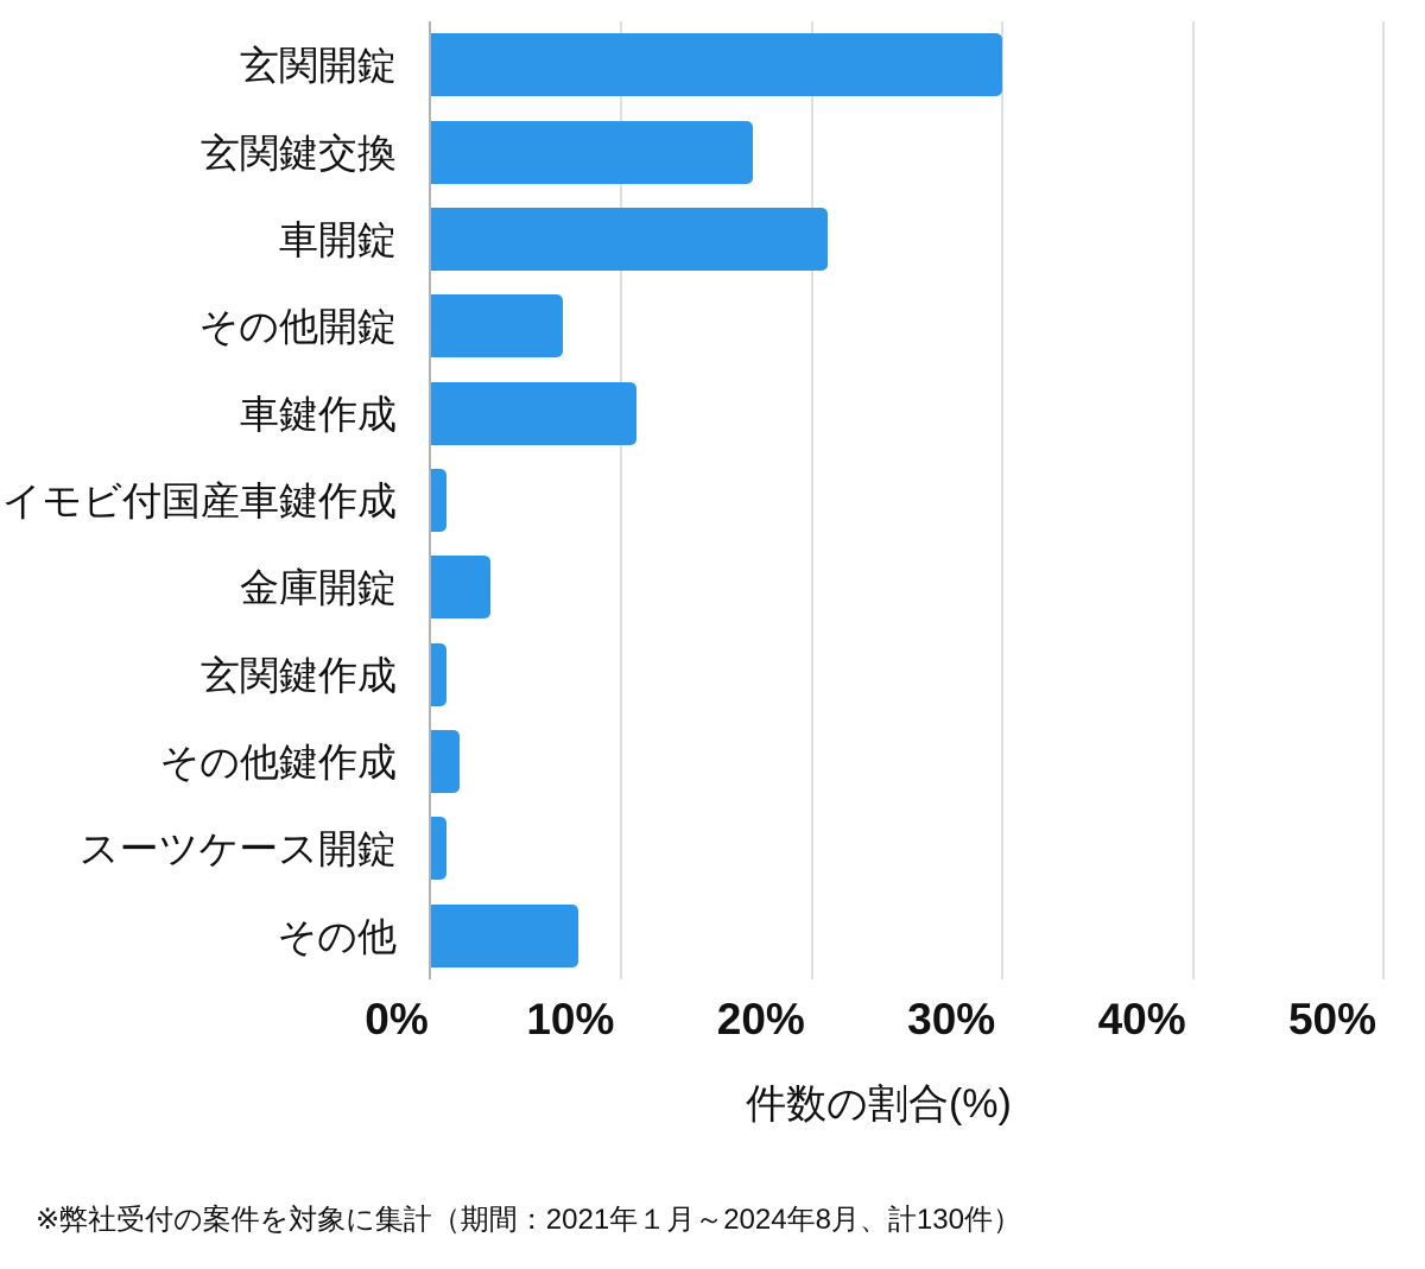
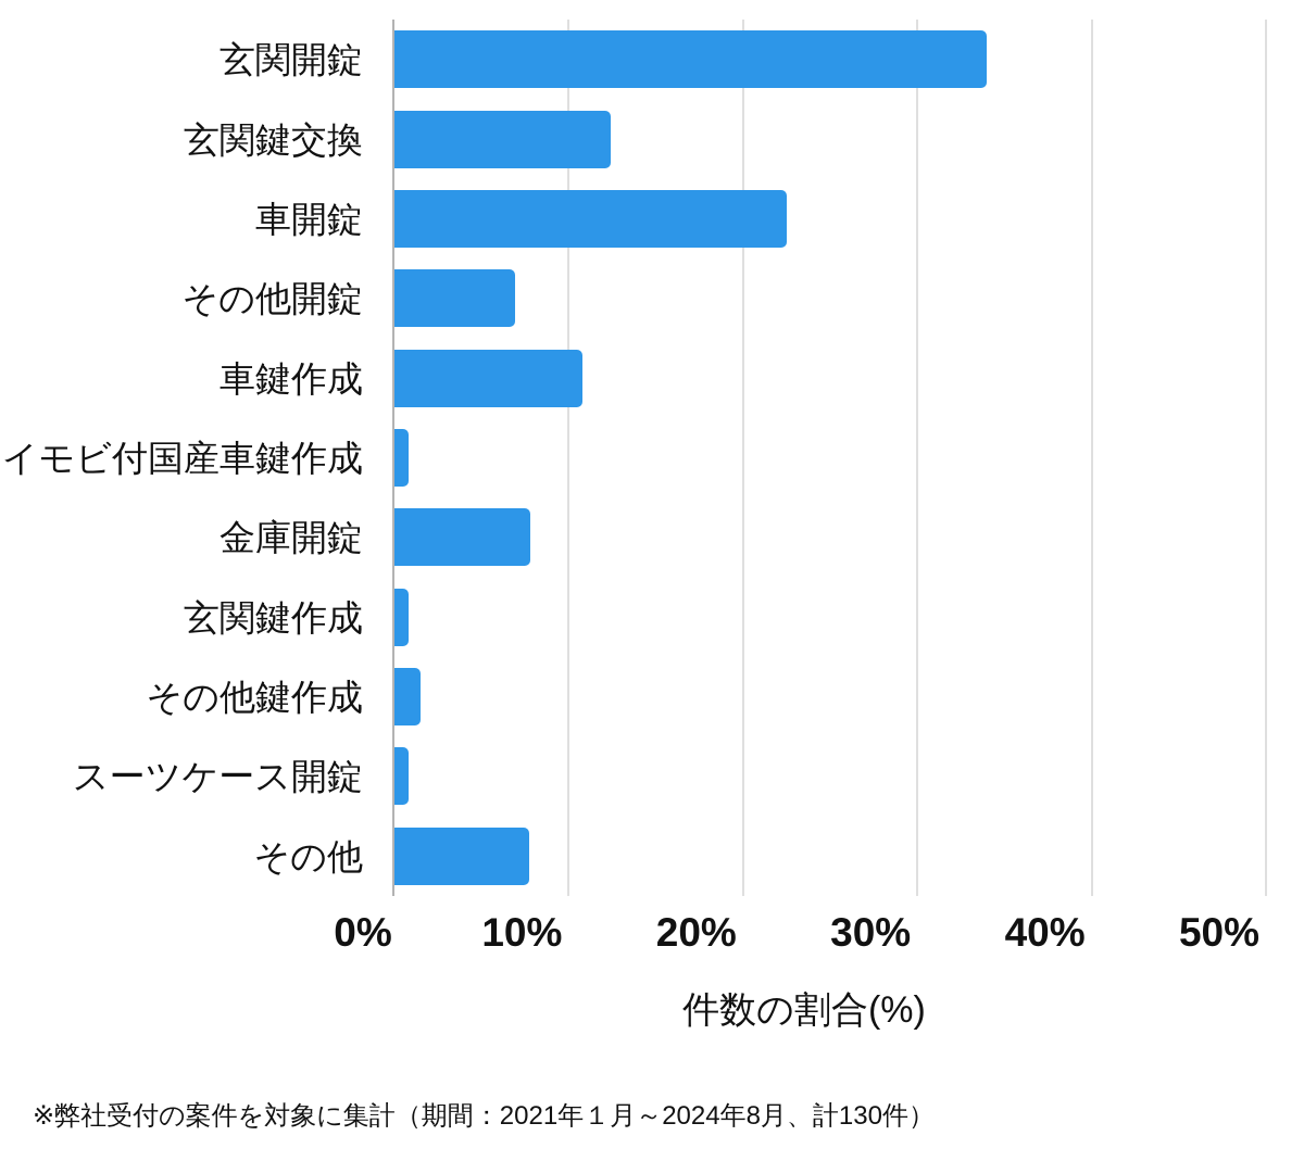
玄関開錠: 30.0% -> 34.0%
玄関鍵交換: 16.9% -> 12.4%
車開錠: 20.8% -> 22.5%
金庫開錠: 3.1% -> 7.8%
